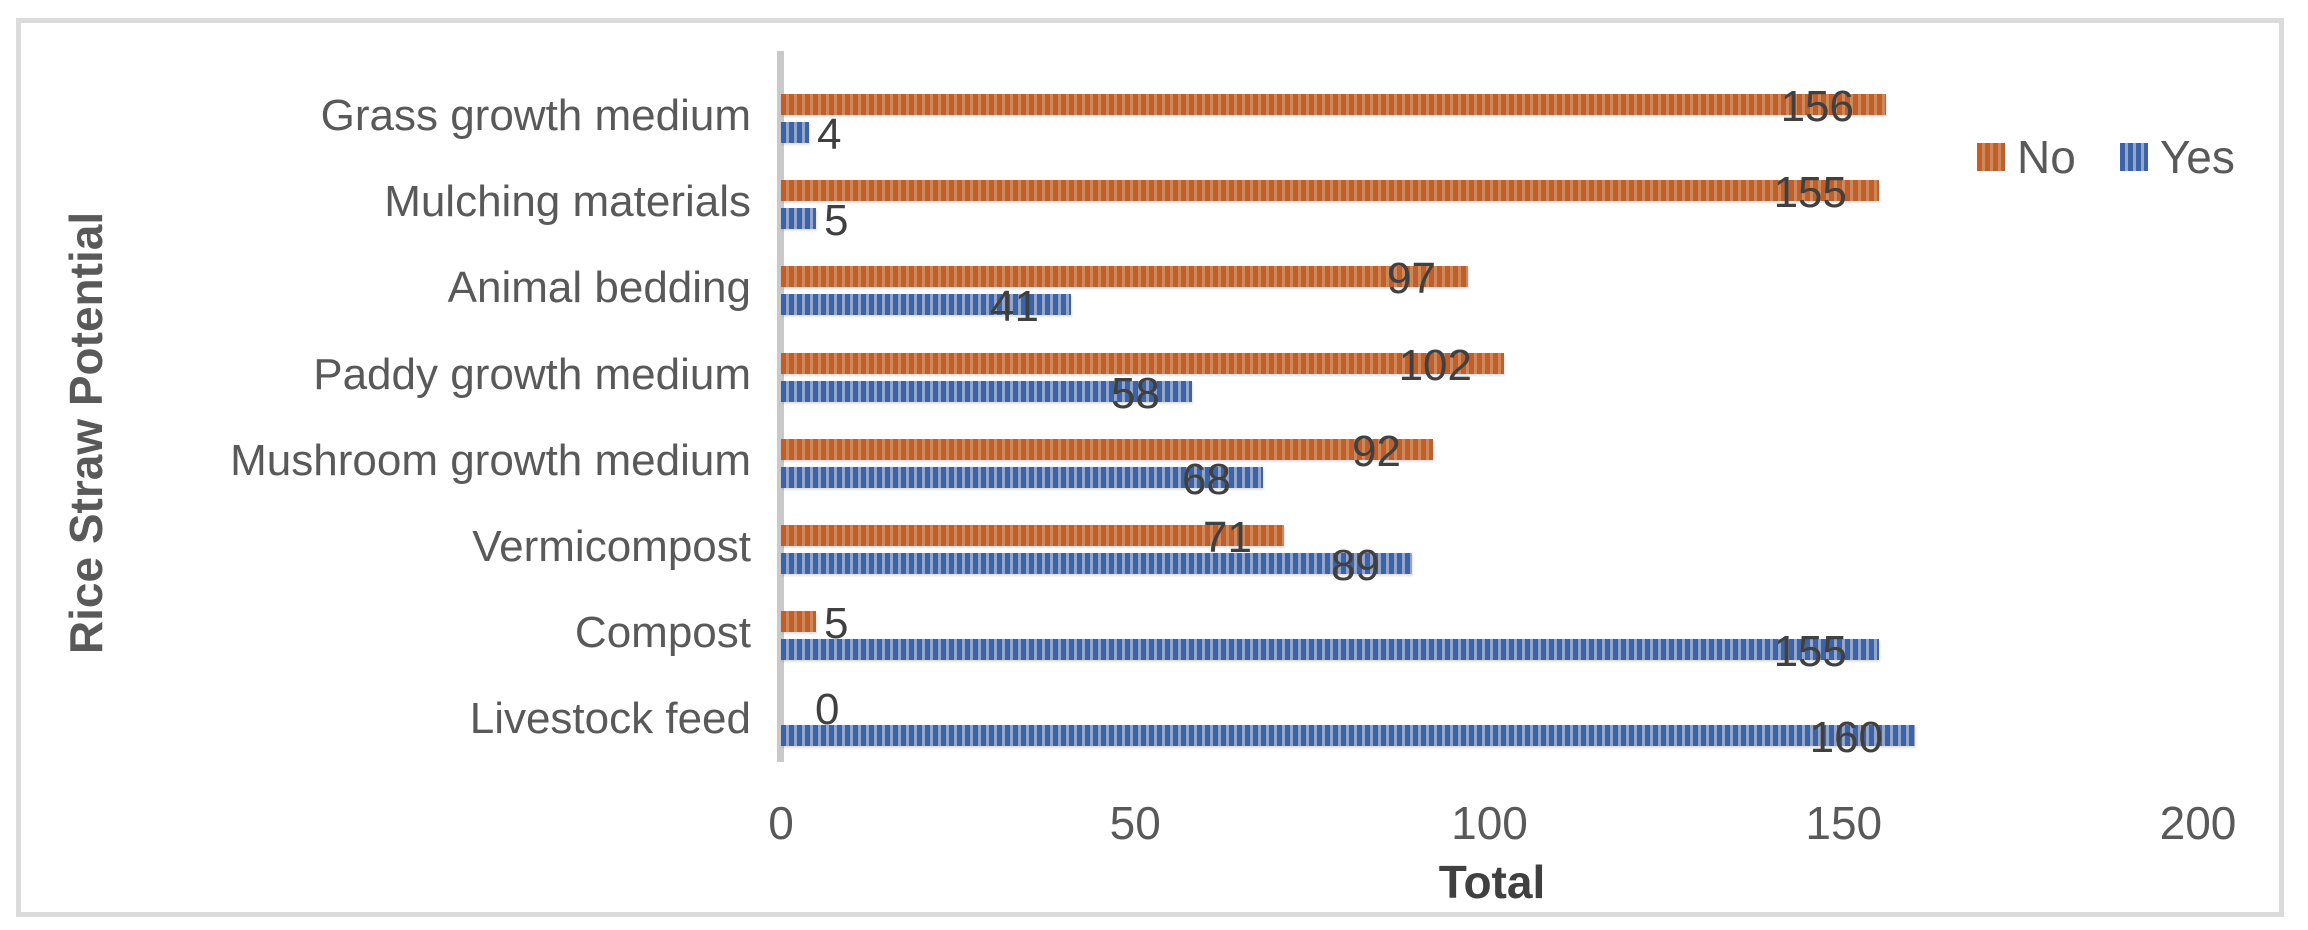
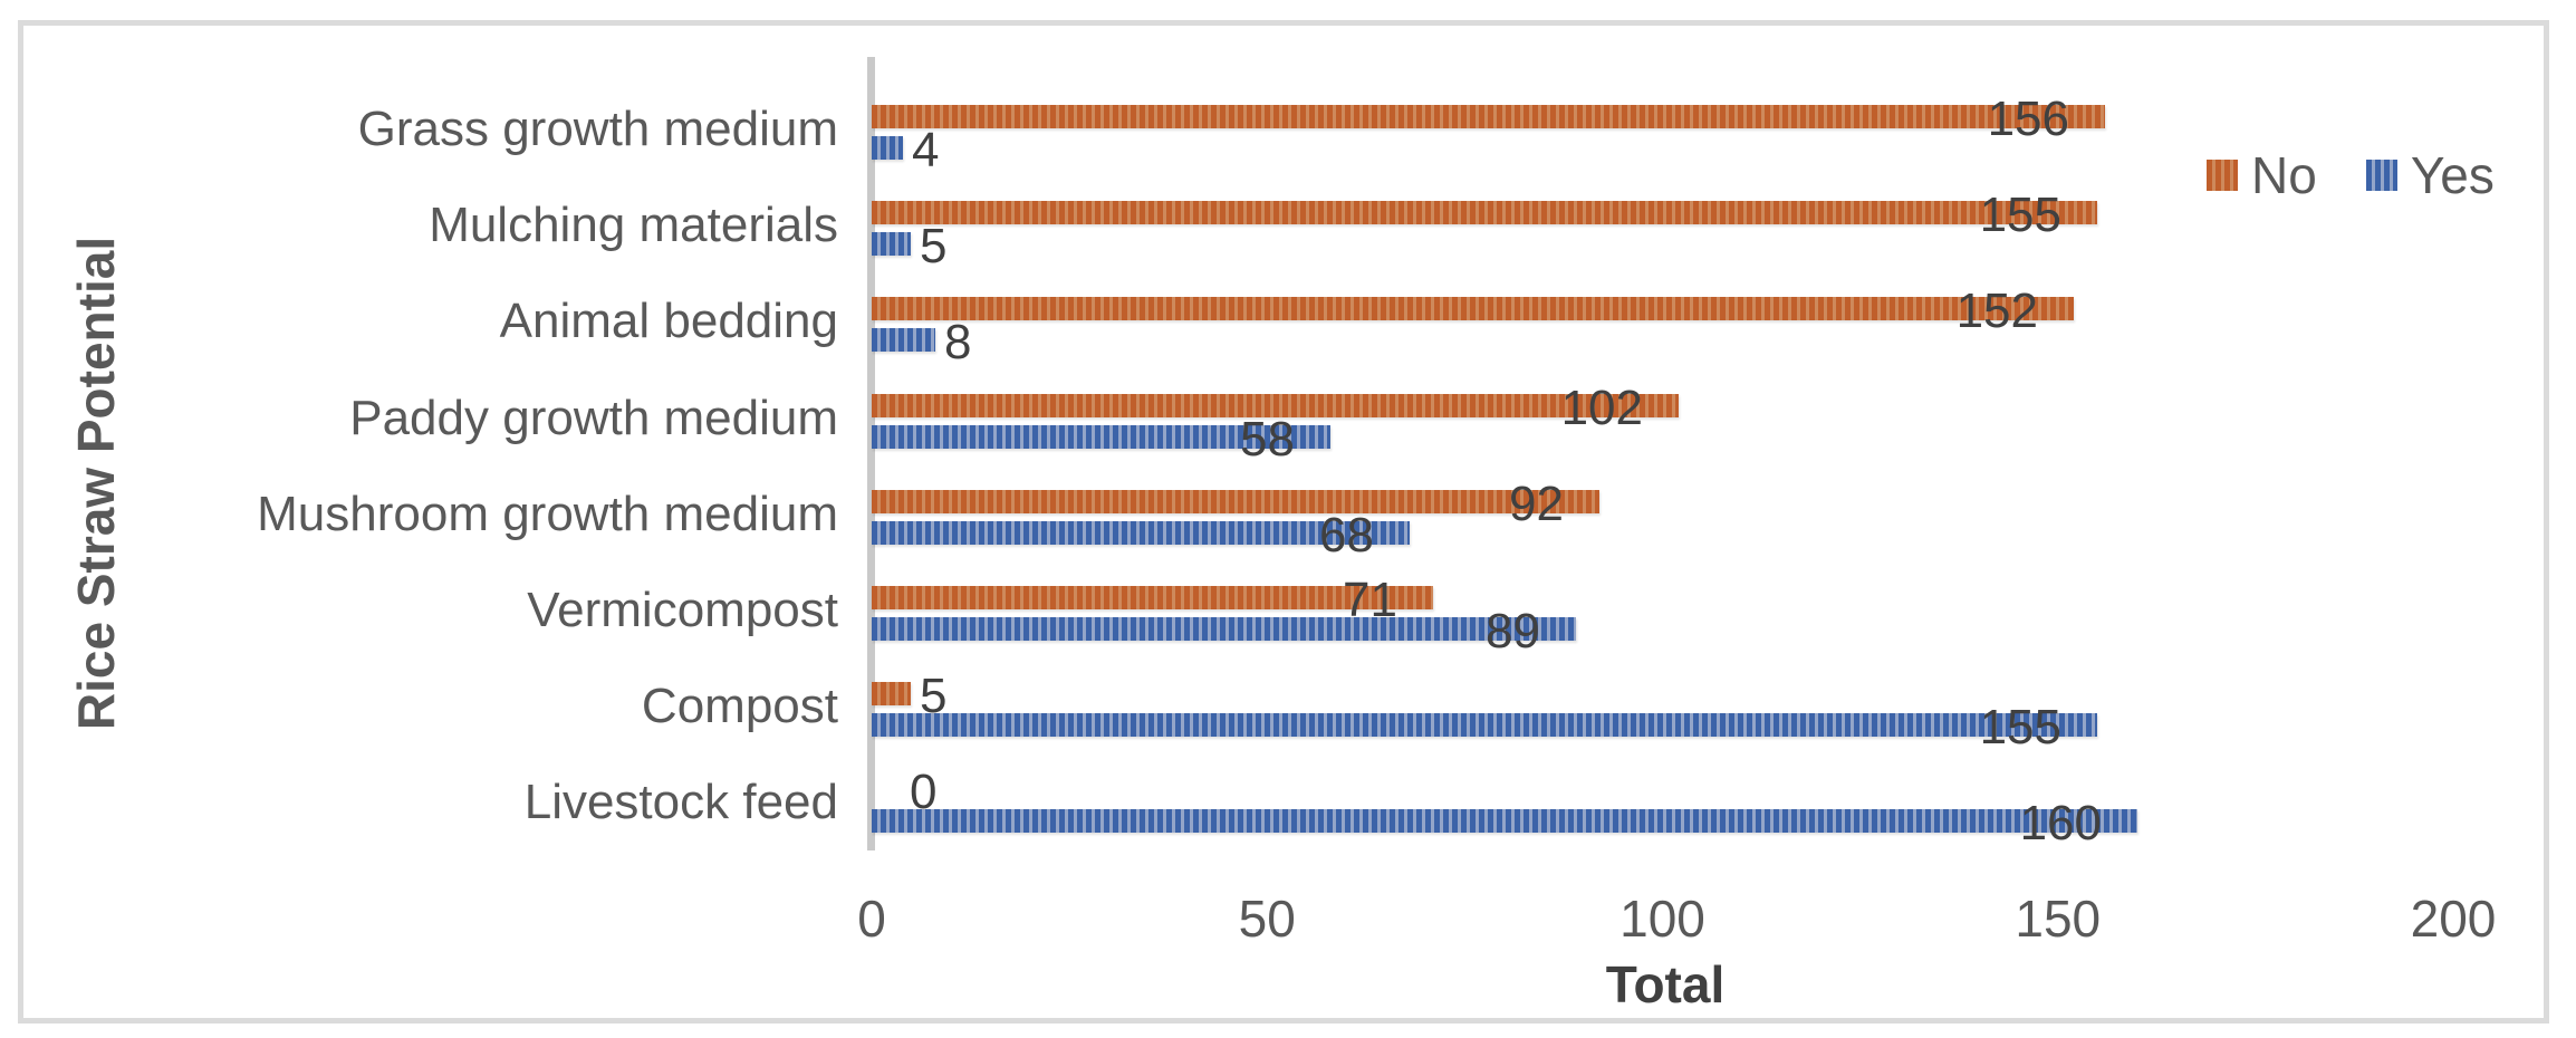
No/Animal bedding: 97 -> 152
Yes/Animal bedding: 41 -> 8
